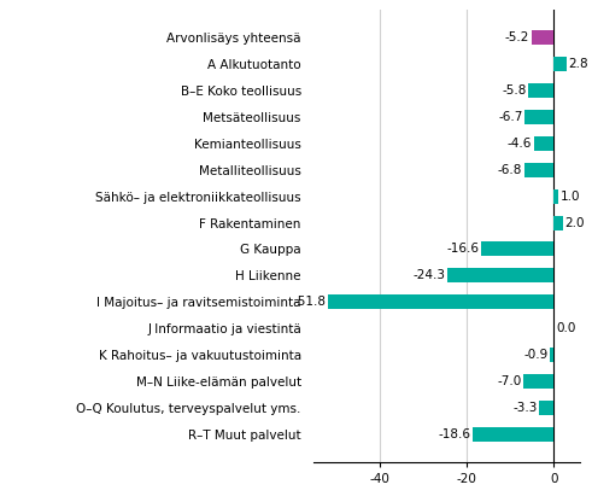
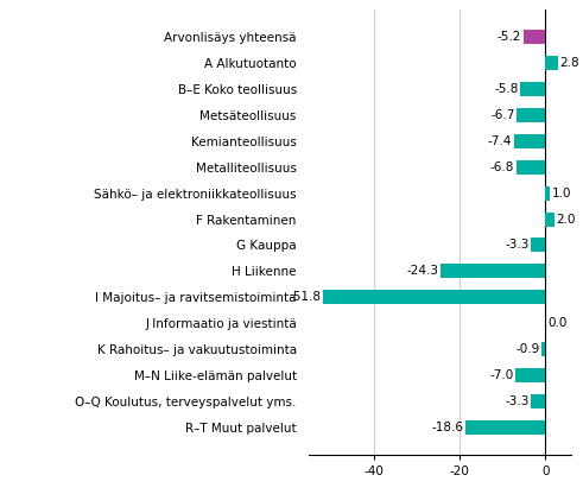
Kemianteollisuus: -4.6 -> -7.4
G Kauppa: -16.6 -> -3.3
